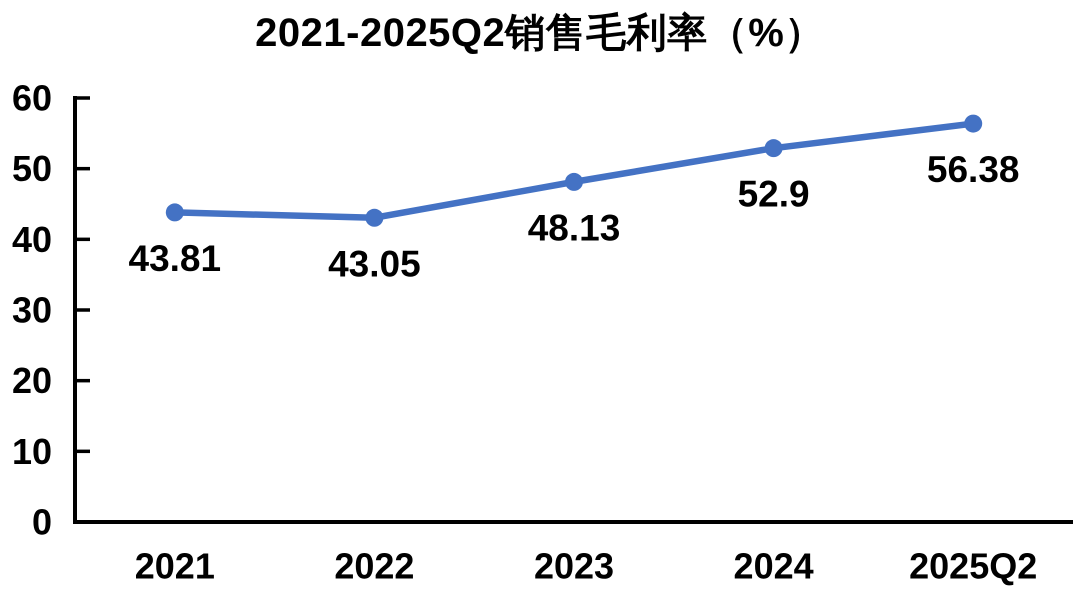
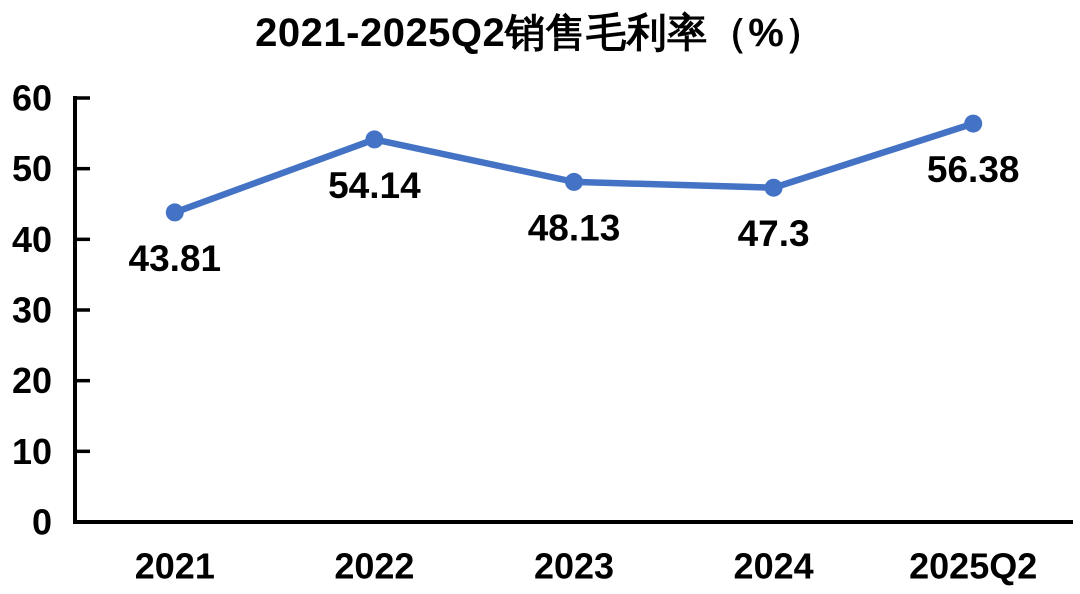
2022: 43.05 -> 54.14
2024: 52.9 -> 47.3
